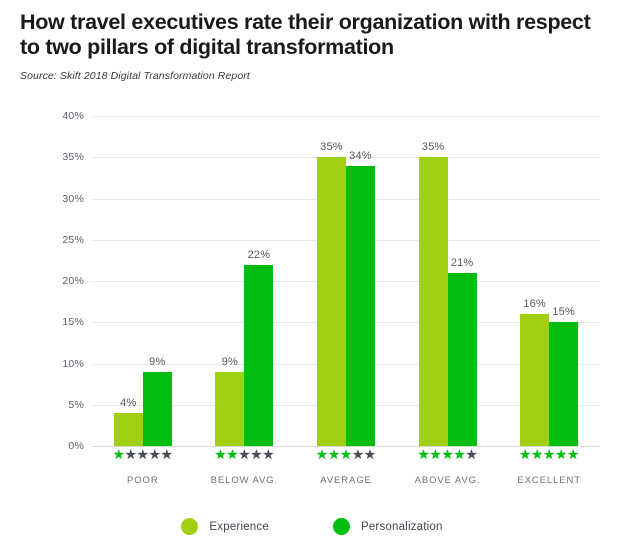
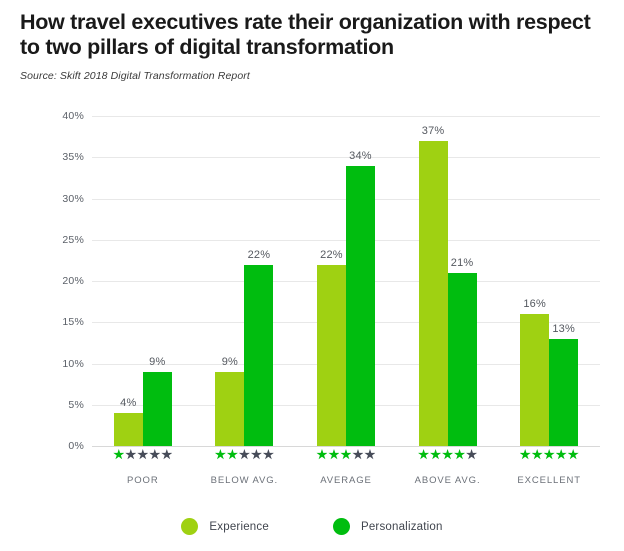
Experience/AVERAGE: 35% -> 22%
Experience/ABOVE AVG.: 35% -> 37%
Personalization/EXCELLENT: 15% -> 13%
